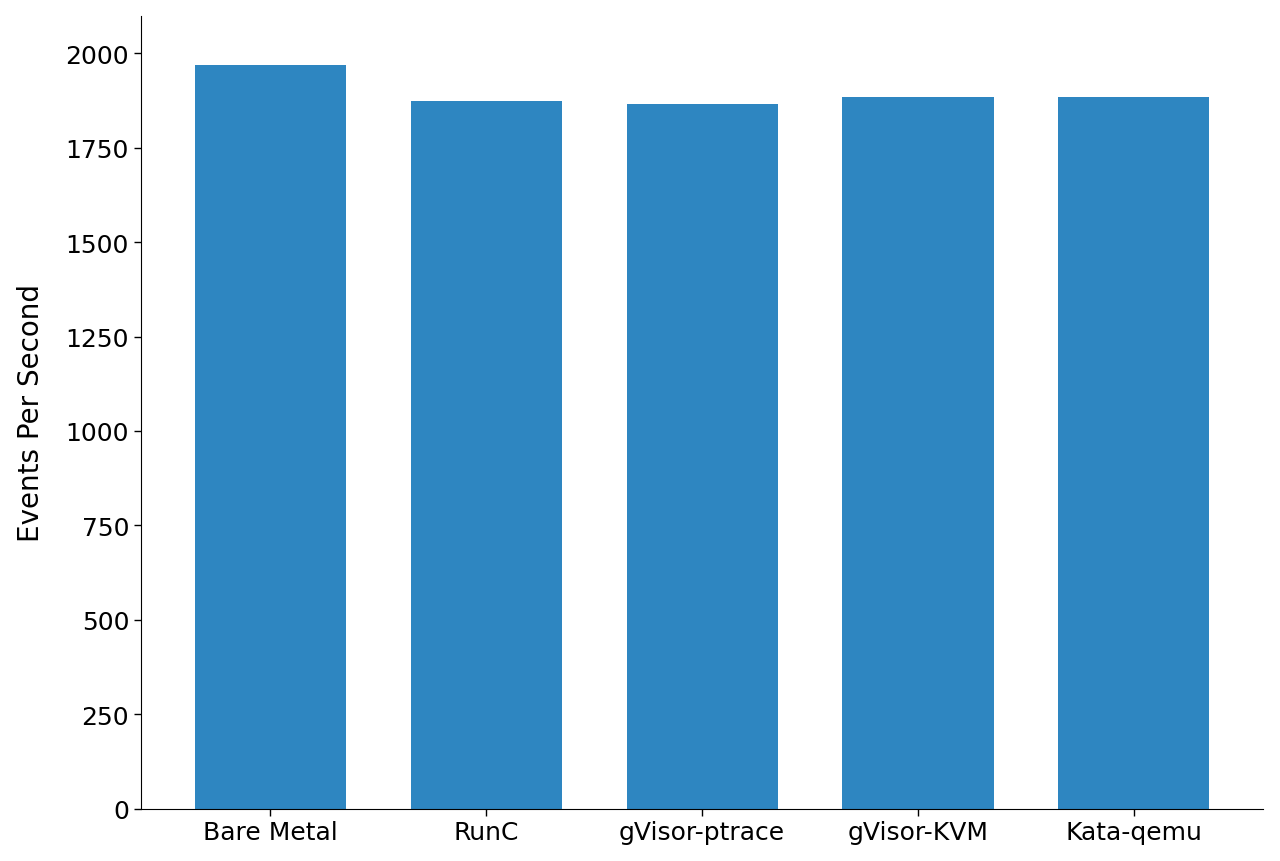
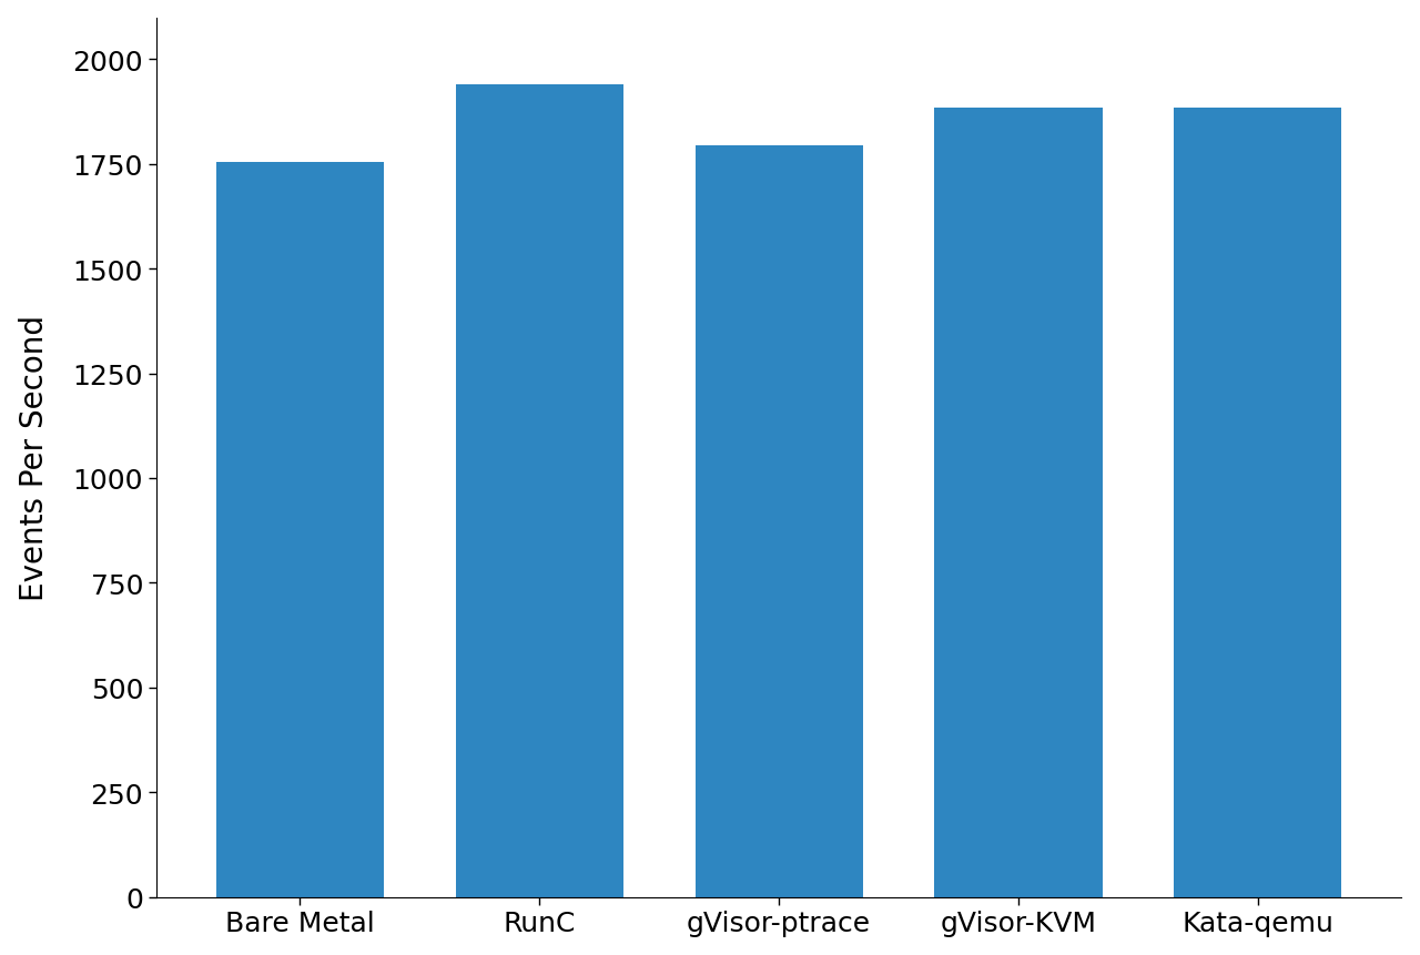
Bare Metal: 1970 -> 1755
RunC: 1875 -> 1940
gVisor-ptrace: 1865 -> 1795
